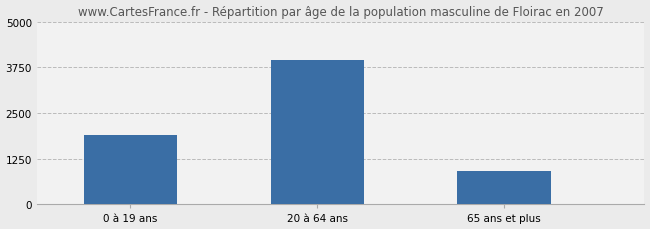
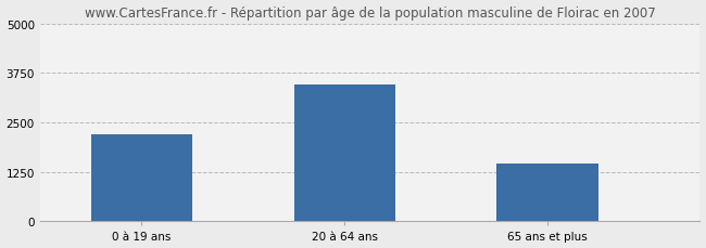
0 à 19 ans: 1900 -> 2200
20 à 64 ans: 3950 -> 3450
65 ans et plus: 900 -> 1450
